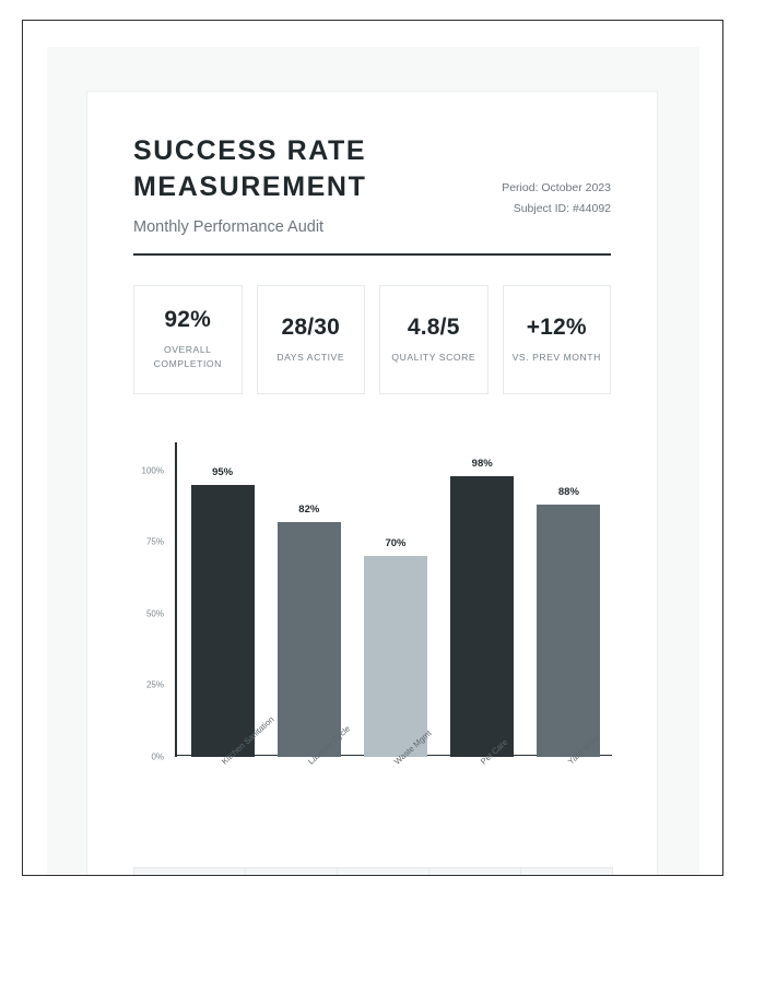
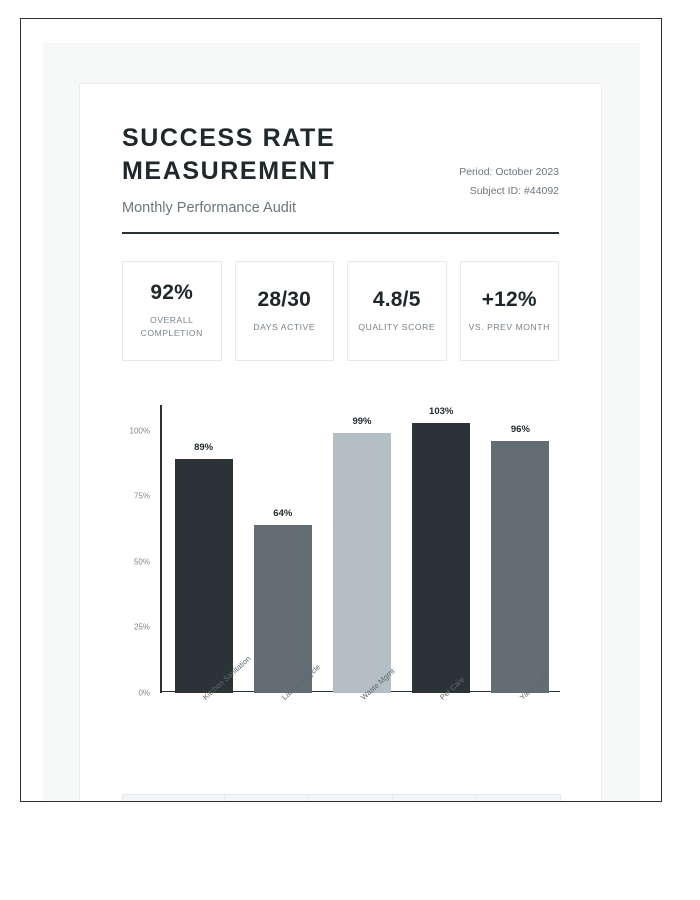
Kitchen Sanitation: 95% -> 89%
Laundry Cycle: 82% -> 64%
Waste Mgmt: 70% -> 99%
Pet Care: 98% -> 103%
Yard Work: 88% -> 96%
